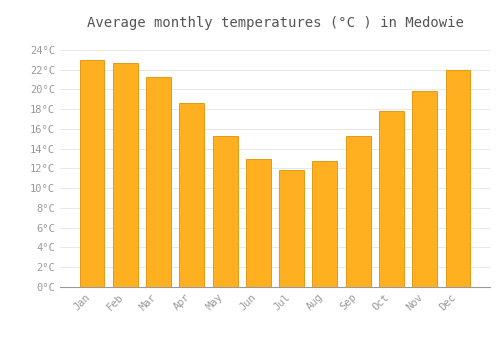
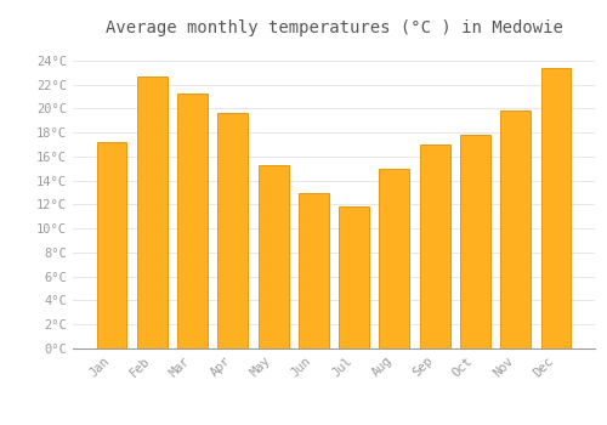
Jan: 23.0°C -> 17.2°C
Apr: 18.6°C -> 19.6°C
Aug: 12.8°C -> 15.0°C
Sep: 15.3°C -> 17.0°C
Dec: 22.0°C -> 23.4°C
